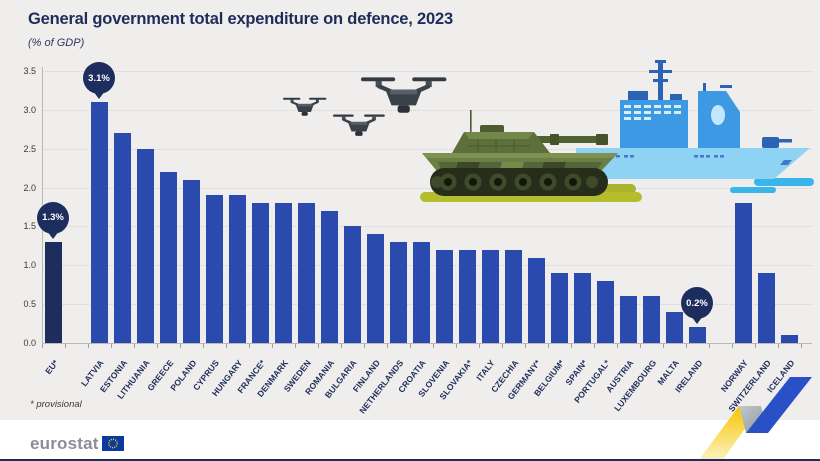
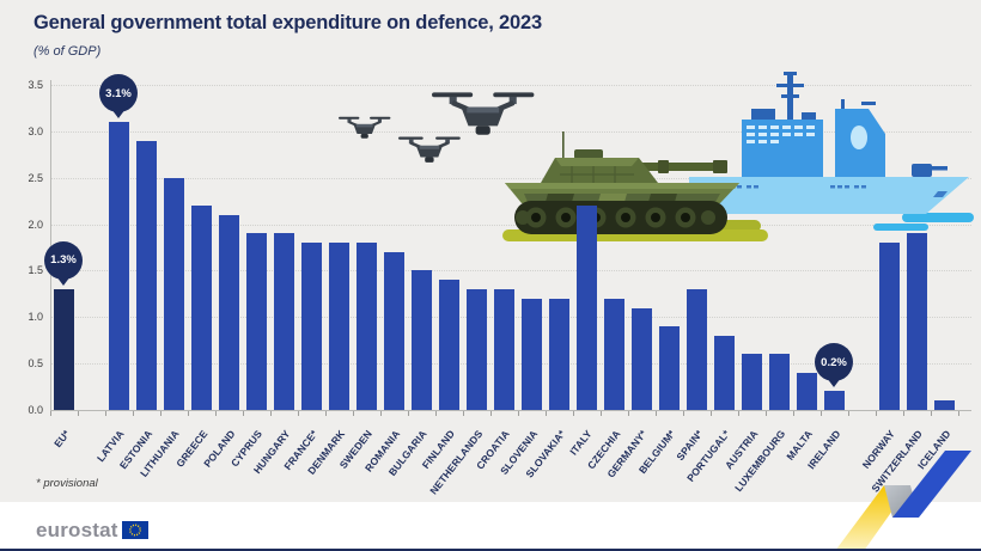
ESTONIA: 2.7 -> 2.9
ITALY: 1.2 -> 2.2
SPAIN*: 0.9 -> 1.3
SWITZERLAND: 0.9 -> 1.9
